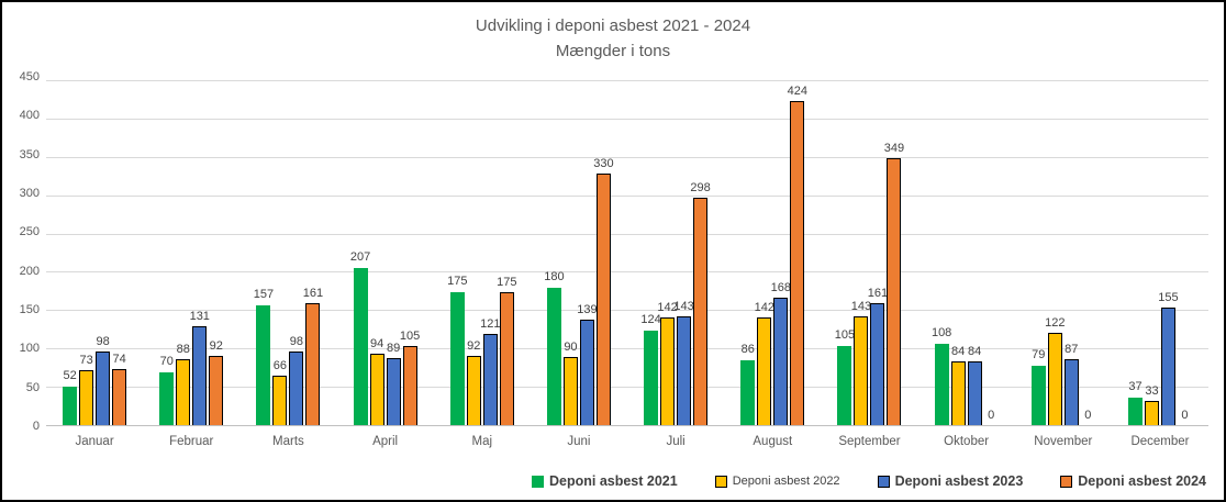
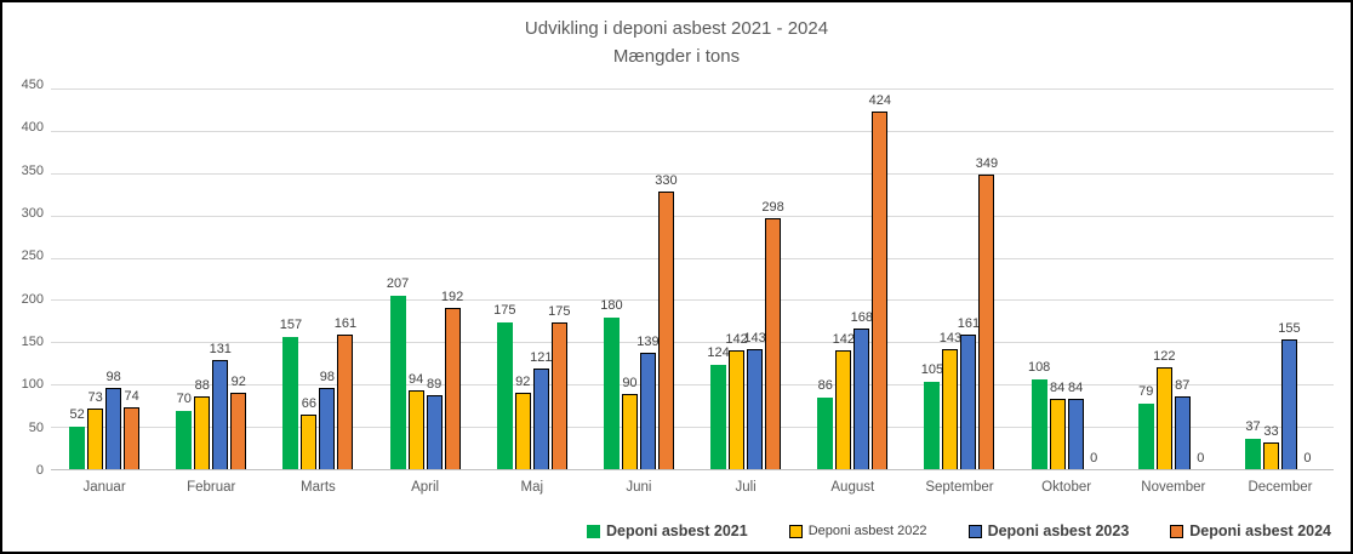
Deponi asbest 2024/April: 105 -> 192
